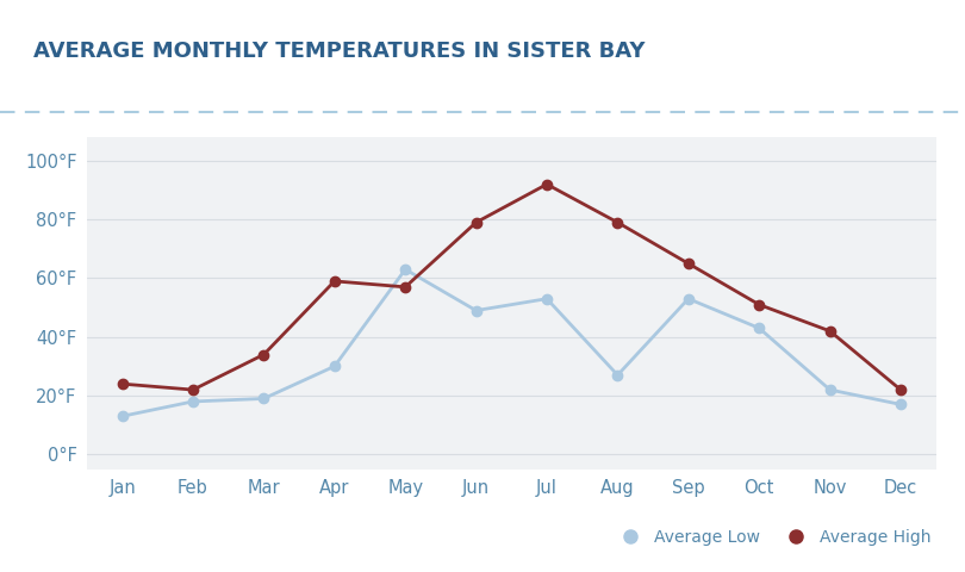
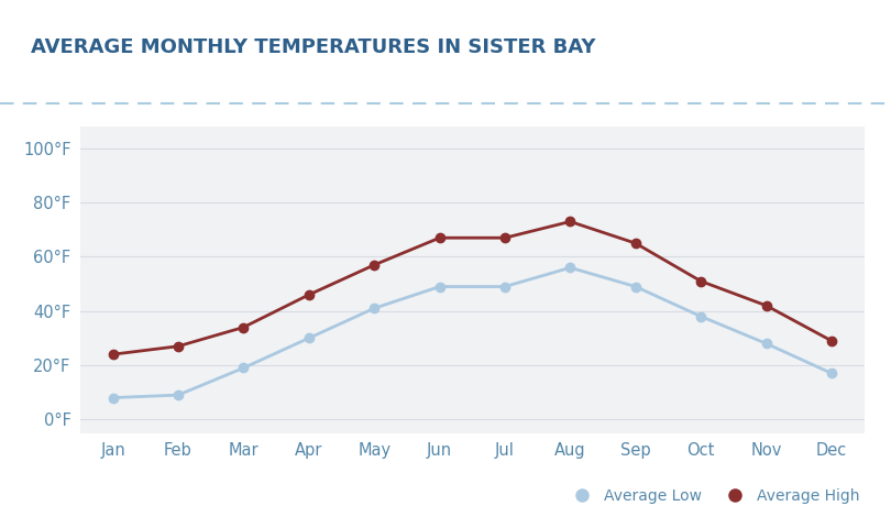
Average Low/Jan: 13°F -> 8°F
Average Low/Feb: 18°F -> 9°F
Average High/Feb: 22°F -> 27°F
Average High/Apr: 59°F -> 46°F
Average Low/May: 63°F -> 41°F
Average High/Jun: 79°F -> 67°F
Average Low/Jul: 53°F -> 49°F
Average High/Jul: 92°F -> 67°F
Average Low/Aug: 27°F -> 56°F
Average High/Aug: 79°F -> 73°F
Average Low/Sep: 53°F -> 49°F
Average Low/Oct: 43°F -> 38°F
Average Low/Nov: 22°F -> 28°F
Average High/Dec: 22°F -> 29°F
